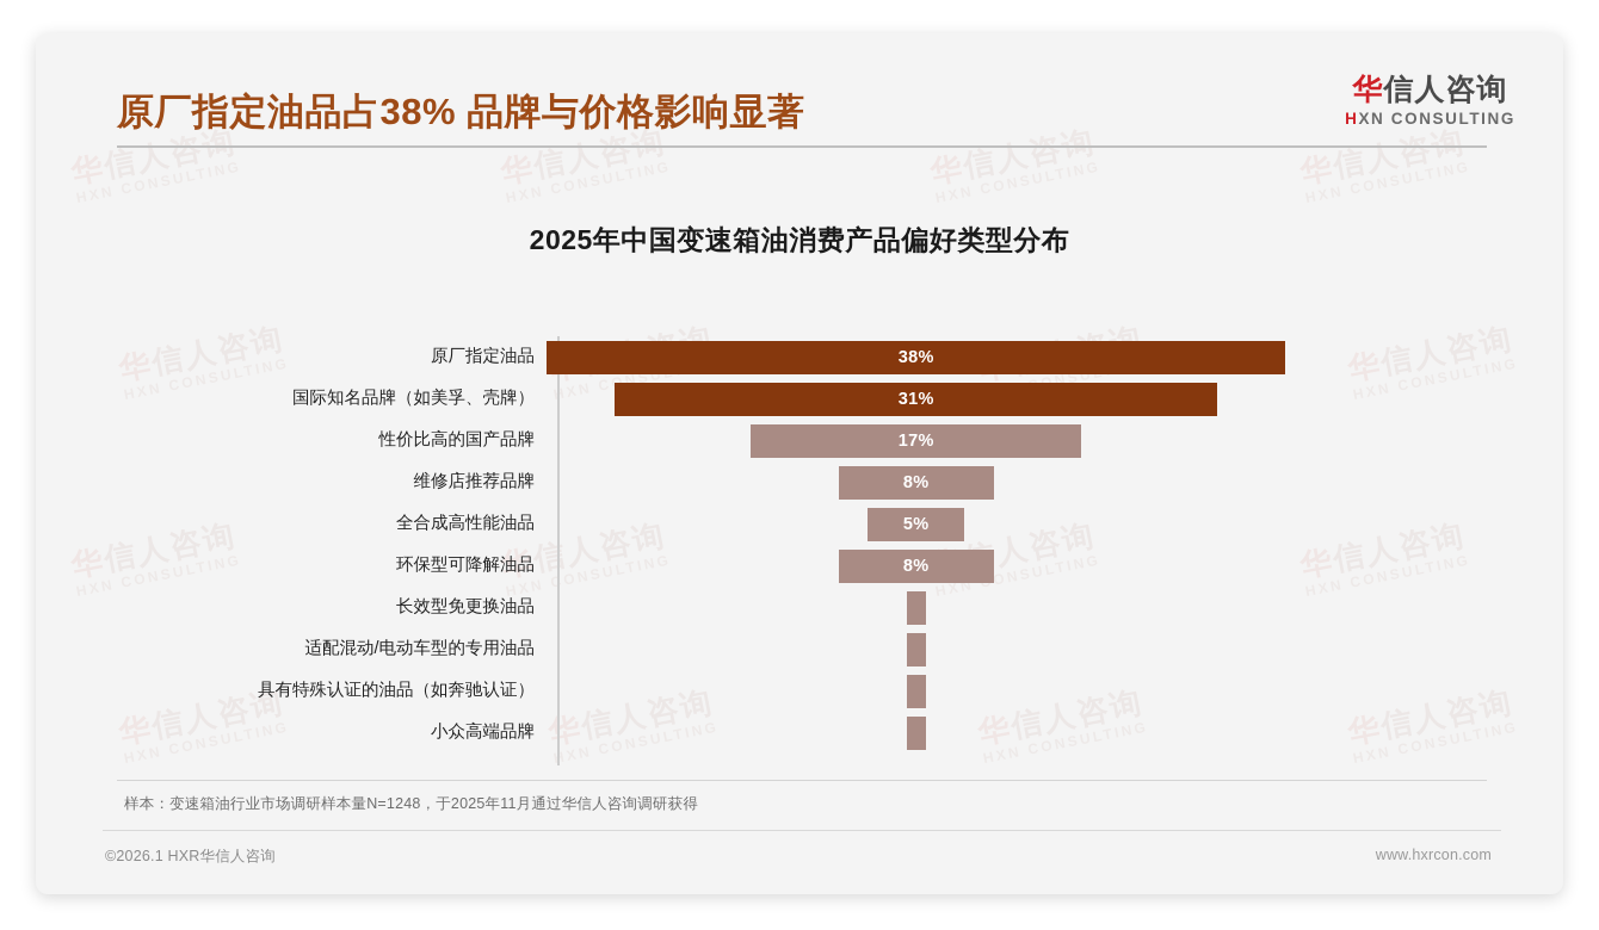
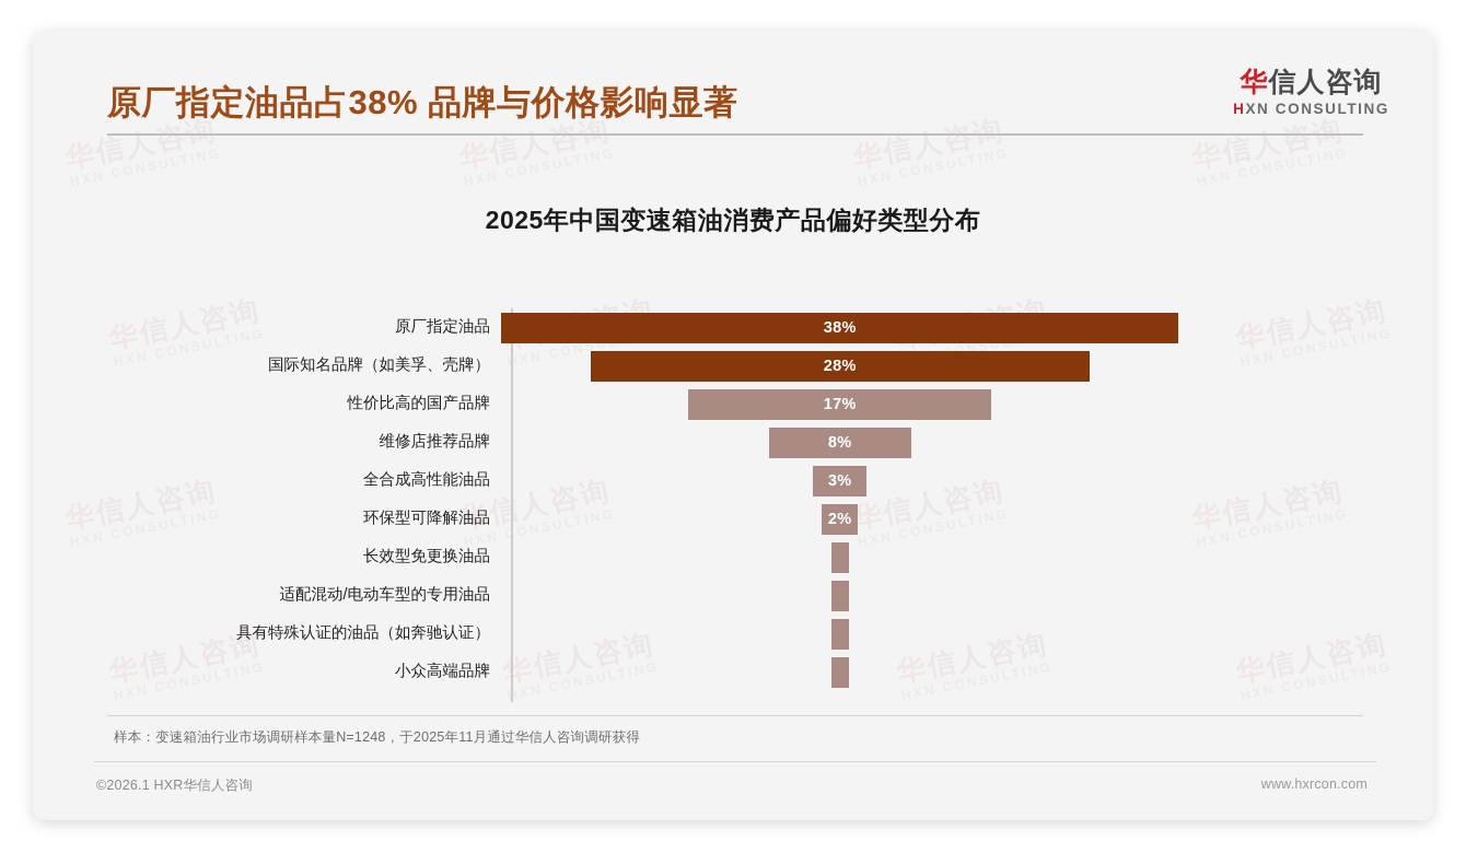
国际知名品牌（如美孚、壳牌）: 31% -> 28%
全合成高性能油品: 5% -> 3%
环保型可降解油品: 8% -> 2%
